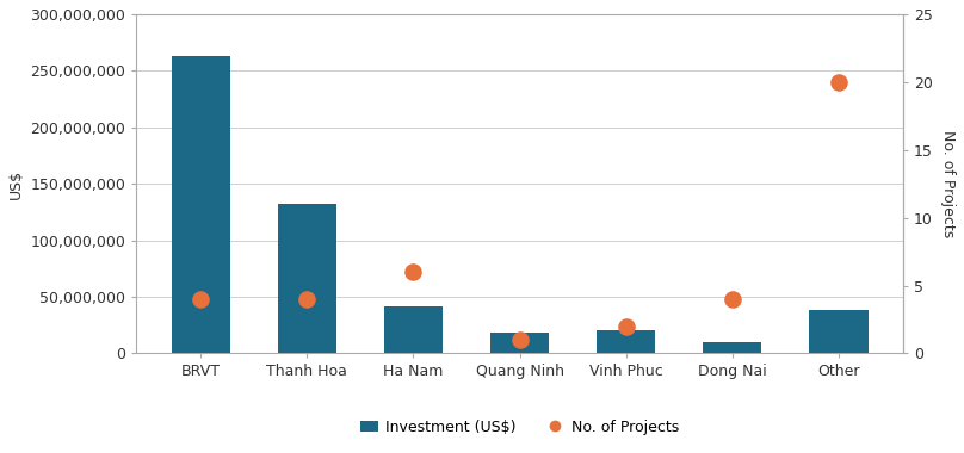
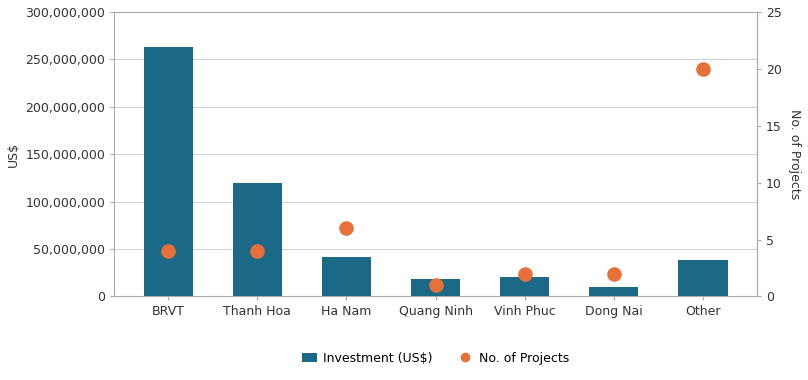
Investment (US$)/Thanh Hoa: 132,000,000 -> 120,000,000
No. of Projects/Dong Nai: 4 -> 2
